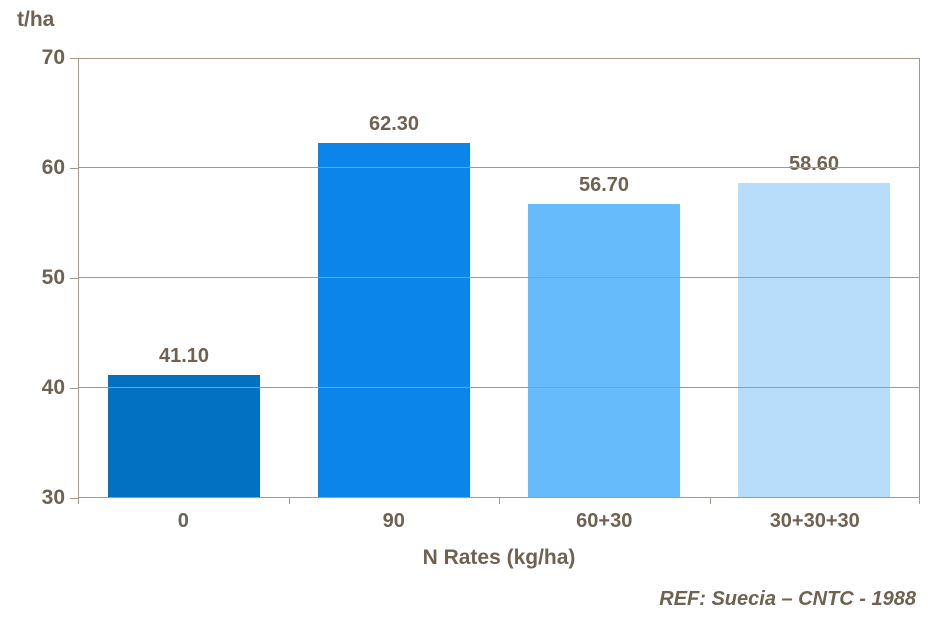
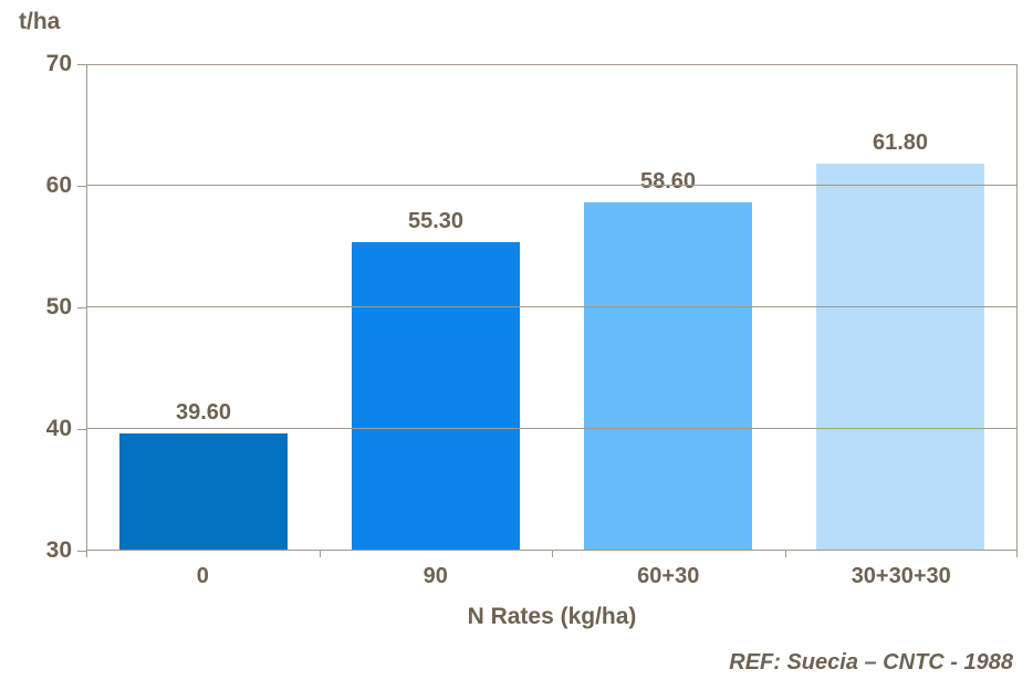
0: 41.10 -> 39.60
90: 62.30 -> 55.30
60+30: 56.70 -> 58.60
30+30+30: 58.60 -> 61.80
